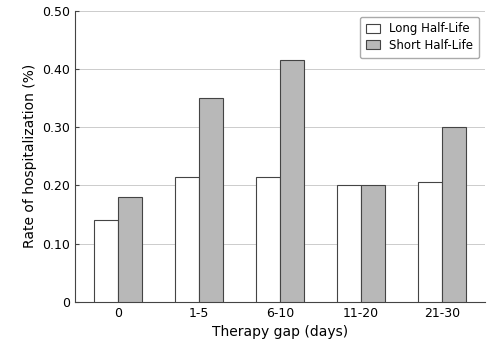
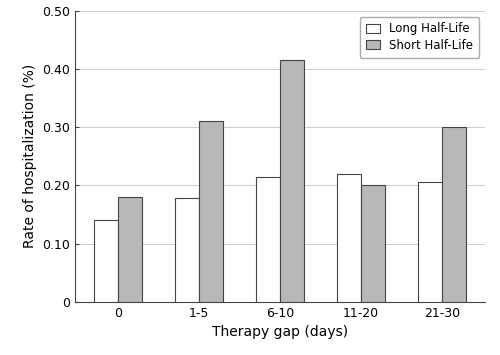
Long Half-Life/1-5: 0.215 -> 0.178
Short Half-Life/1-5: 0.350 -> 0.310
Long Half-Life/11-20: 0.200 -> 0.220
